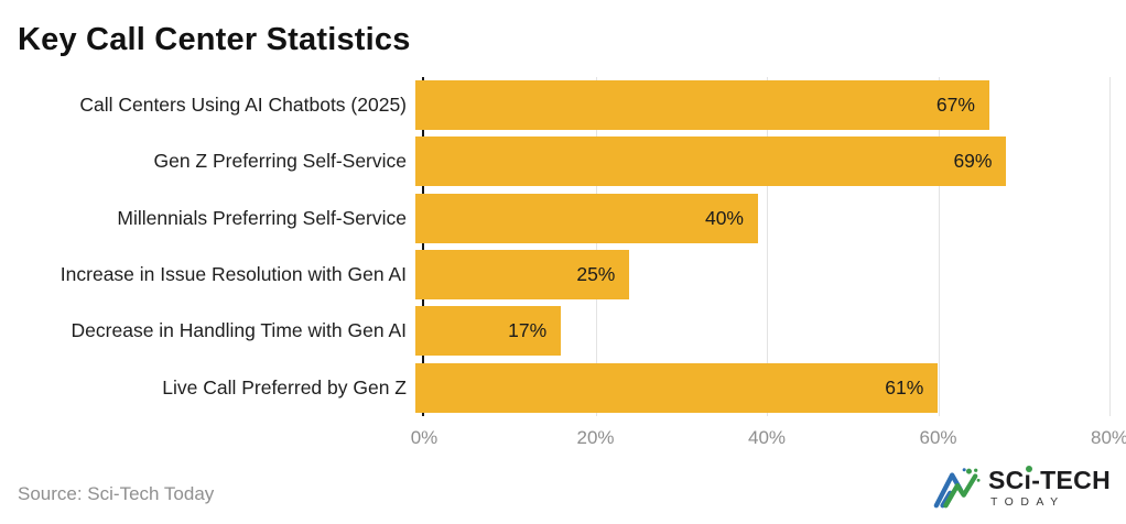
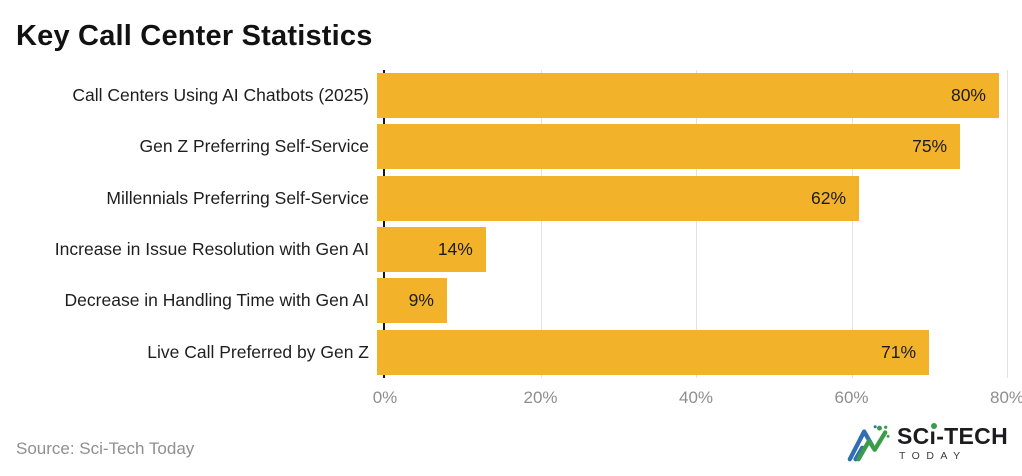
Call Centers Using AI Chatbots (2025): 67% -> 80%
Gen Z Preferring Self-Service: 69% -> 75%
Millennials Preferring Self-Service: 40% -> 62%
Increase in Issue Resolution with Gen AI: 25% -> 14%
Decrease in Handling Time with Gen AI: 17% -> 9%
Live Call Preferred by Gen Z: 61% -> 71%
